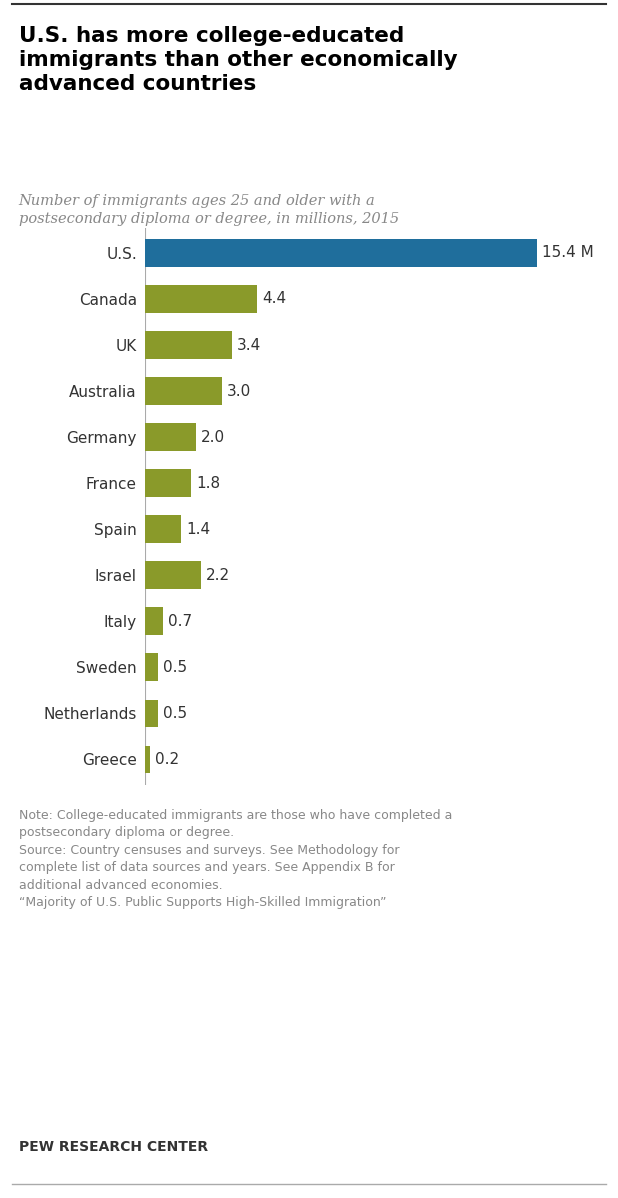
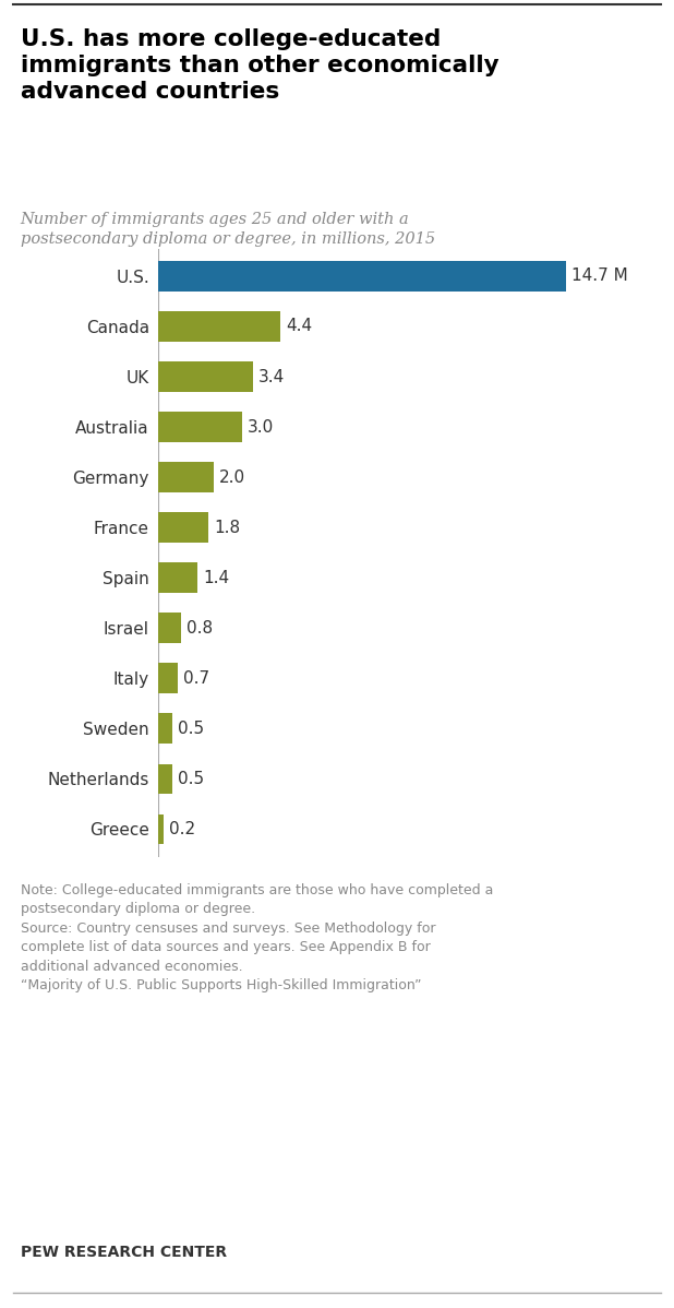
U.S.: 15.4 -> 14.7
Israel: 2.2 -> 0.8
